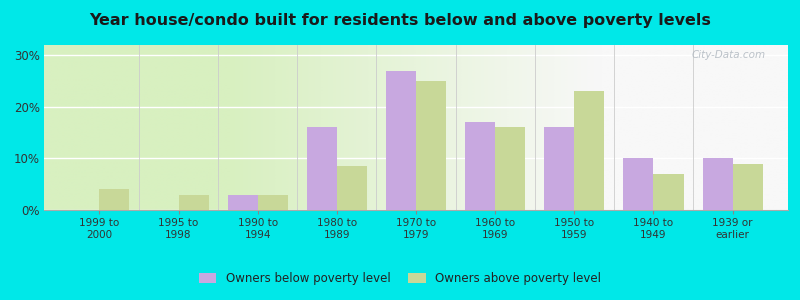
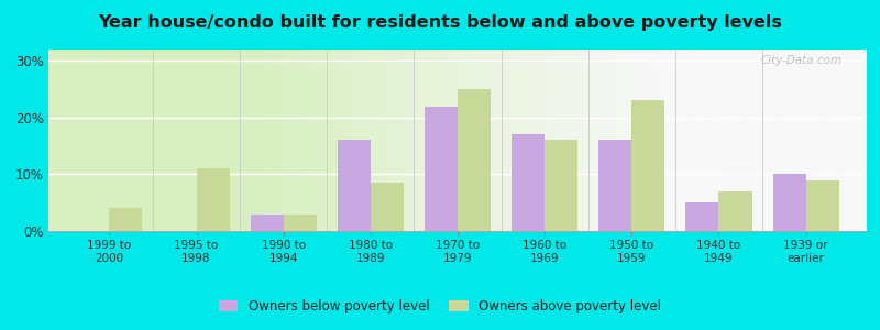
Owners above poverty level/1995 to 1998: 3.0% -> 11.0%
Owners below poverty level/1970 to 1979: 27% -> 22%
Owners below poverty level/1940 to 1949: 10% -> 5%
